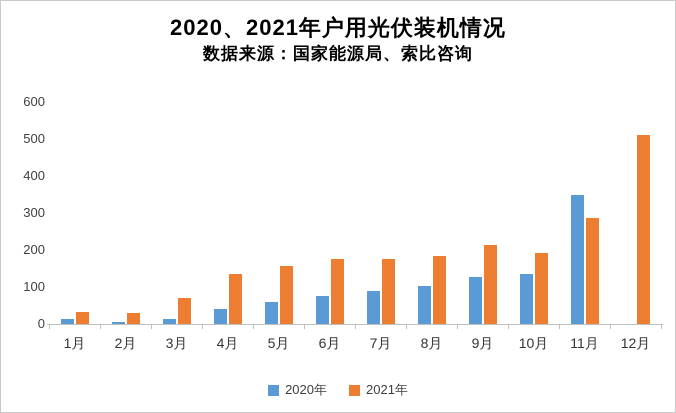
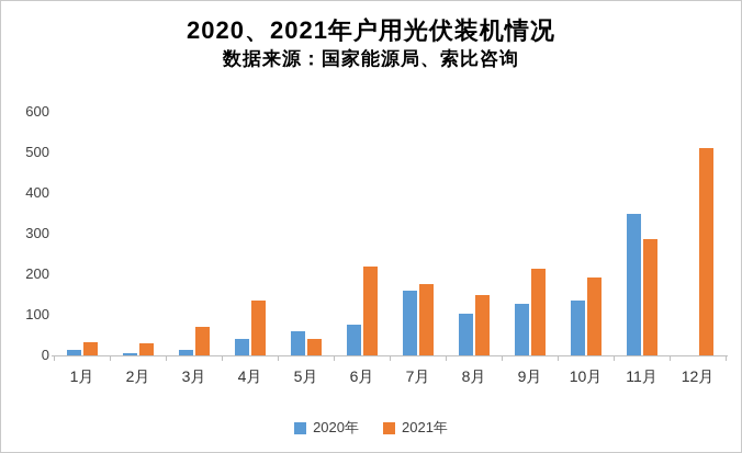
2021年/5月: 160 -> 40
2021年/6月: 180 -> 220
2020年/7月: 90 -> 160
2021年/8月: 180 -> 150
